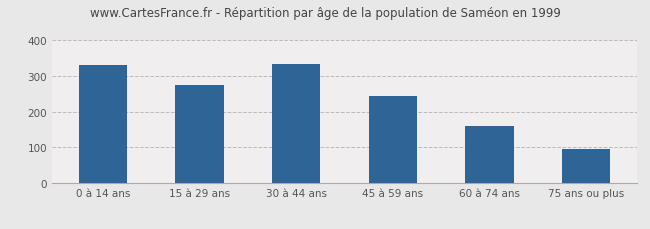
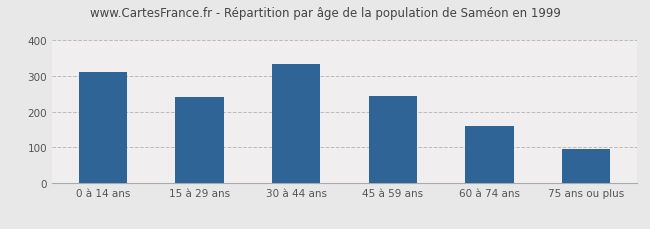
0 à 14 ans: 330 -> 312
15 à 29 ans: 275 -> 240
